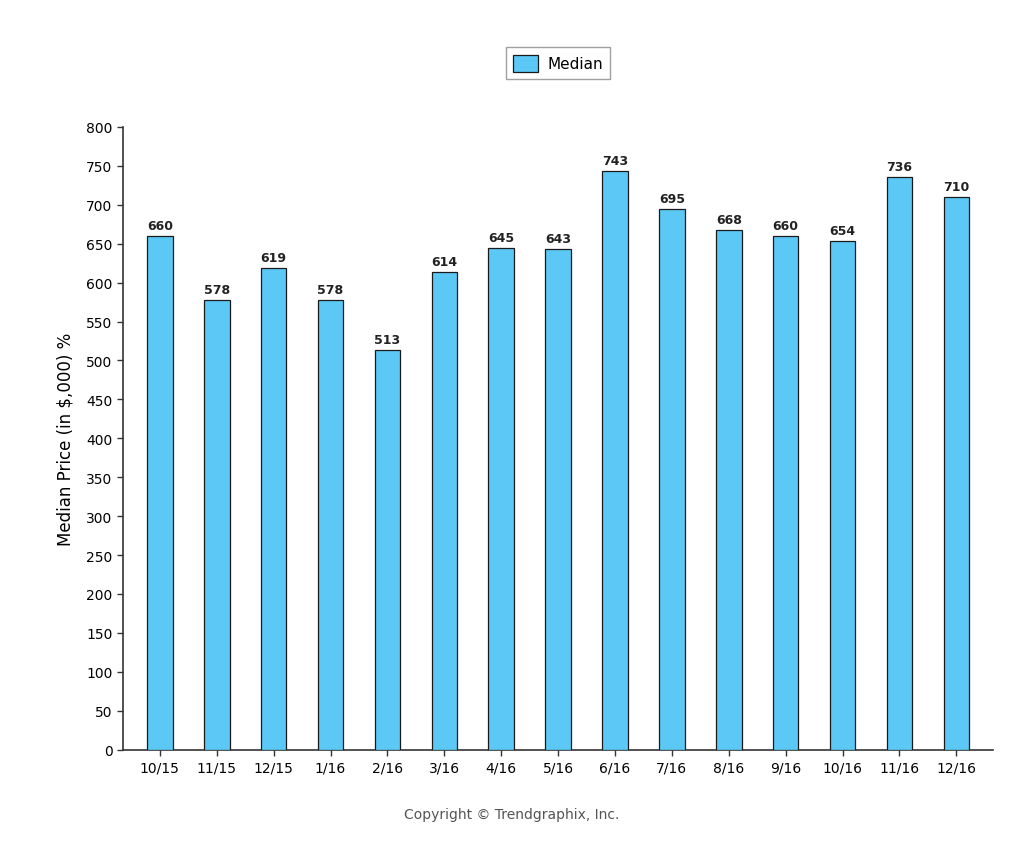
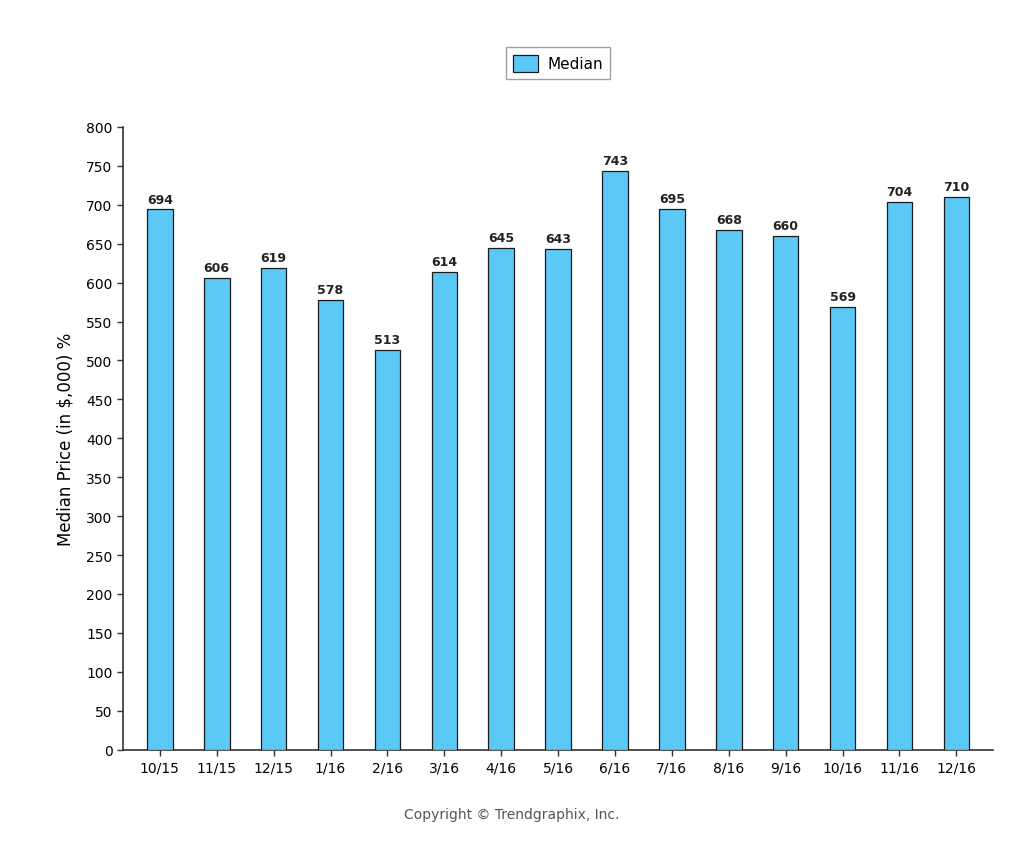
10/15: 660 -> 694
11/15: 578 -> 606
10/16: 654 -> 569
11/16: 736 -> 704
